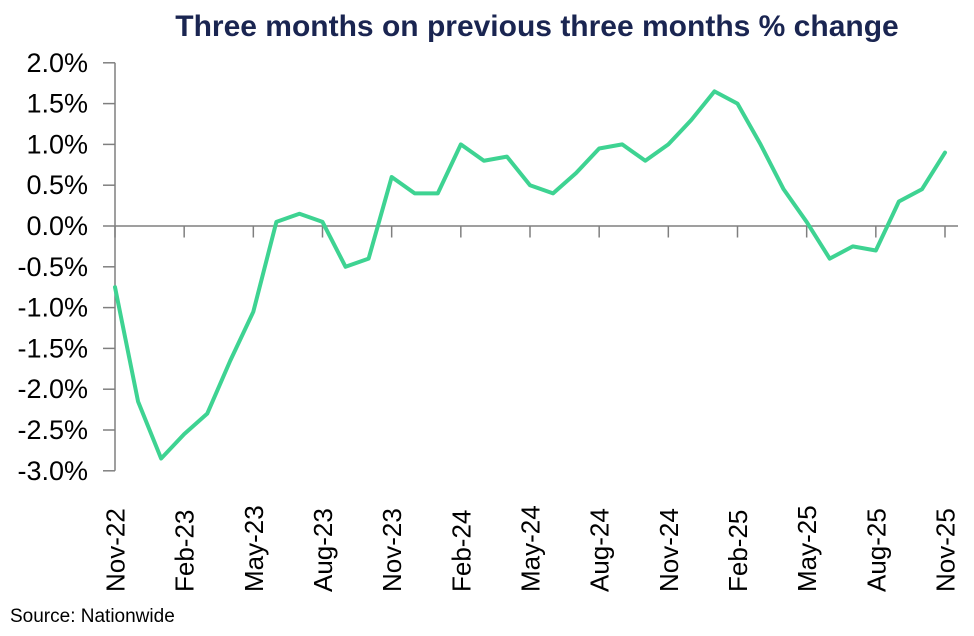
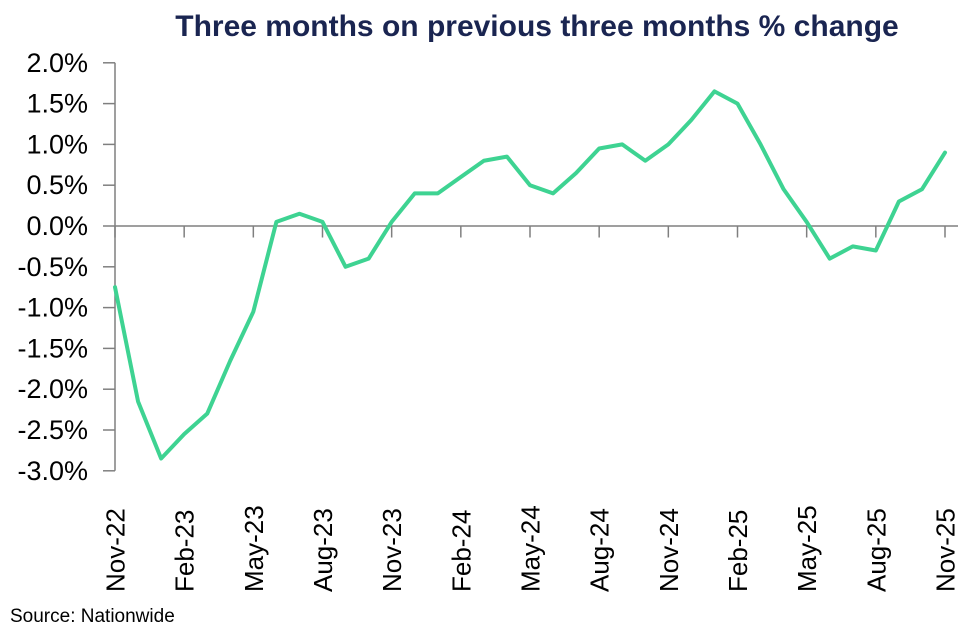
Nov-23: 0.6% -> 0.1%
Feb-24: 1.0% -> 0.6%
